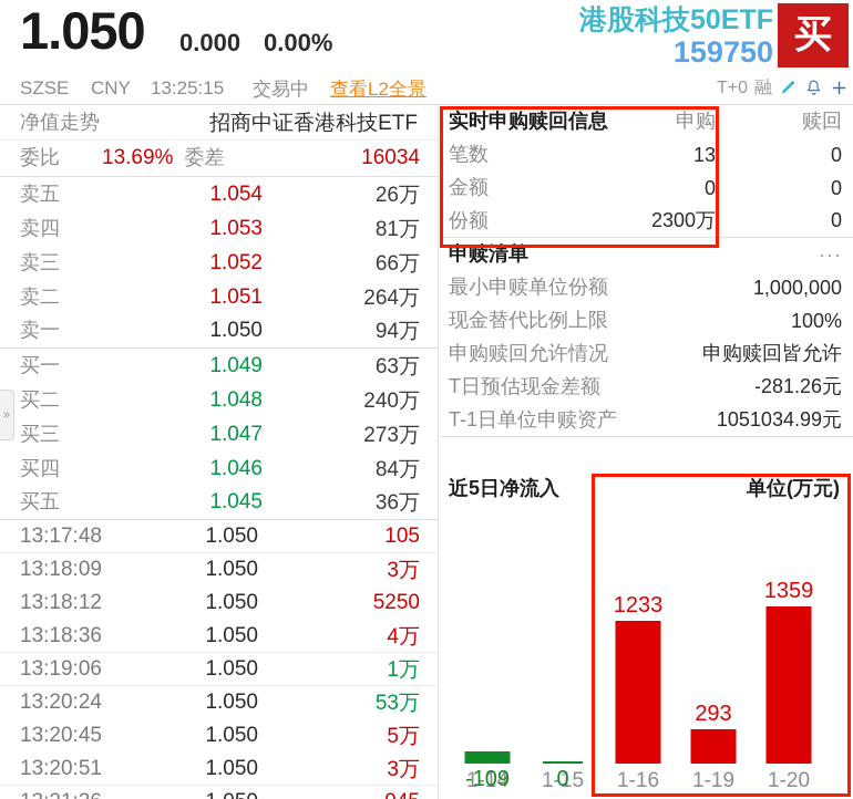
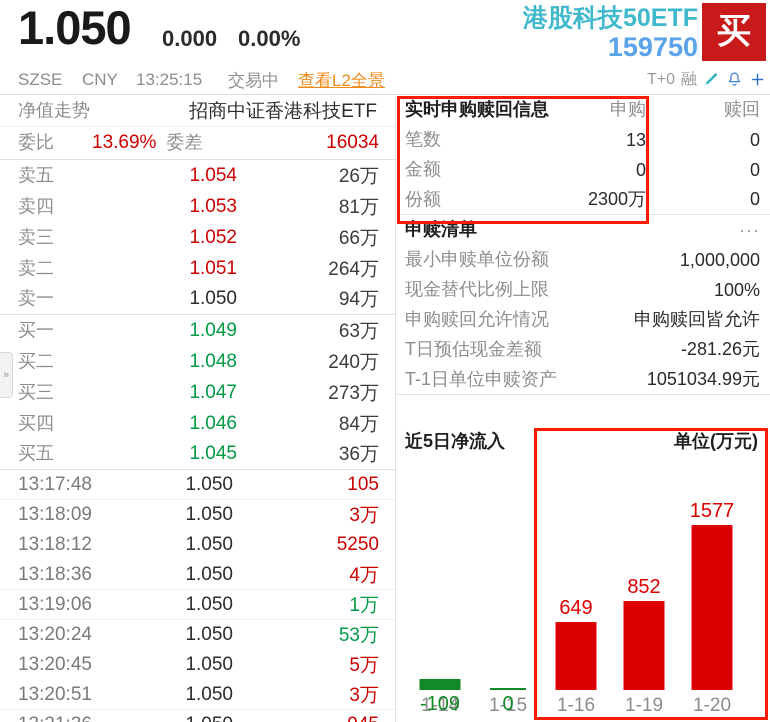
1-16: 1233 -> 649
1-19: 293 -> 852
1-20: 1359 -> 1577
